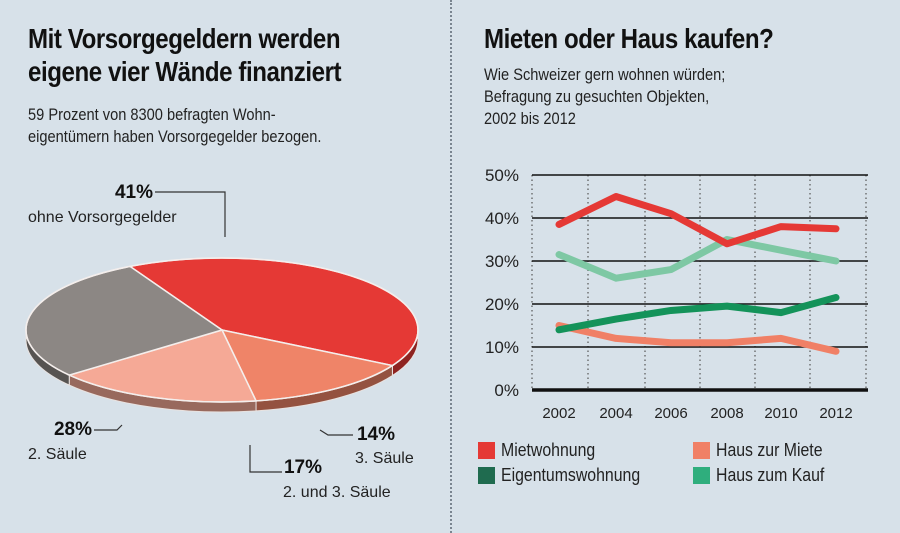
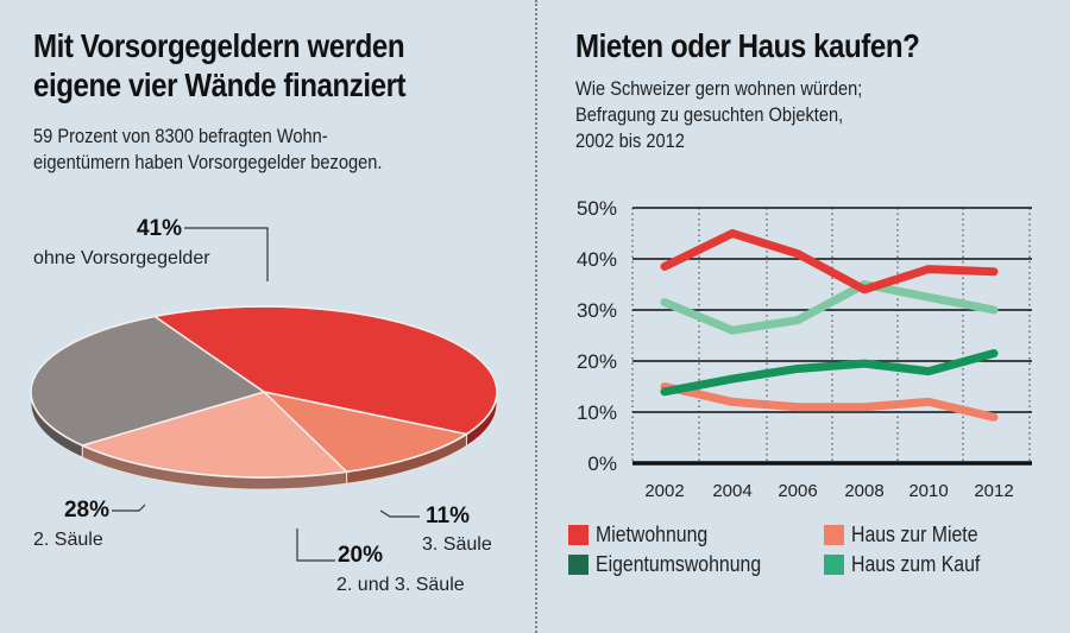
Mit Vorsorgegeldern werden eigene vier Wände finanziert/3. Säule: 14% -> 11%
Mit Vorsorgegeldern werden eigene vier Wände finanziert/2. und 3. Säule: 17% -> 20%
